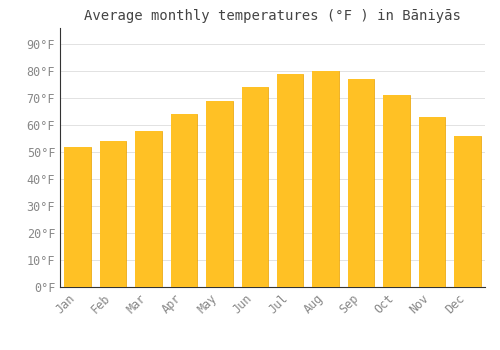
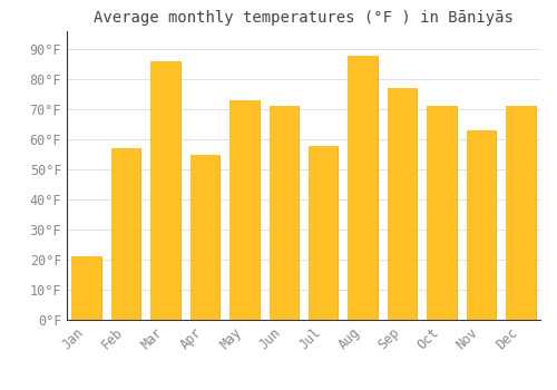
Jan: 52°F -> 21°F
Feb: 54°F -> 57°F
Mar: 58°F -> 86°F
Apr: 64°F -> 55°F
May: 69°F -> 73°F
Jun: 74°F -> 71°F
Jul: 79°F -> 58°F
Aug: 80°F -> 88°F
Dec: 56°F -> 71°F
